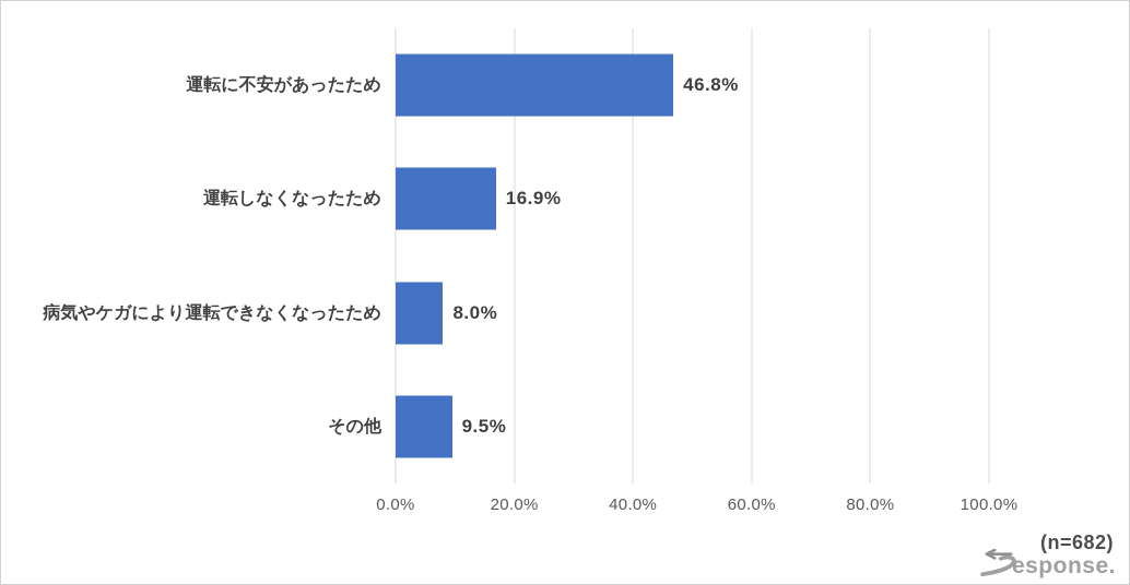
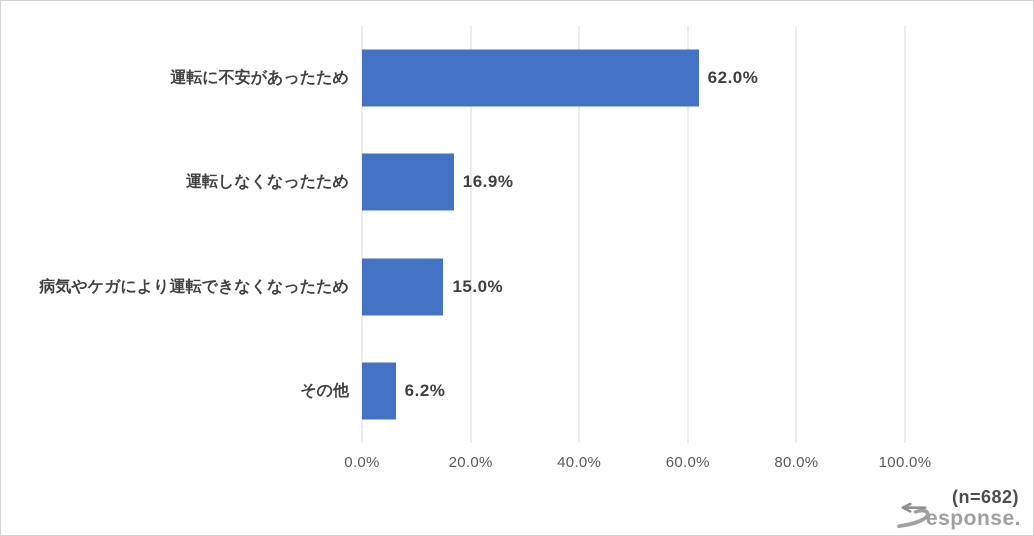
運転に不安があったため: 46.8% -> 62.0%
病気やケガにより運転できなくなったため: 8.0% -> 15.0%
その他: 9.5% -> 6.2%
